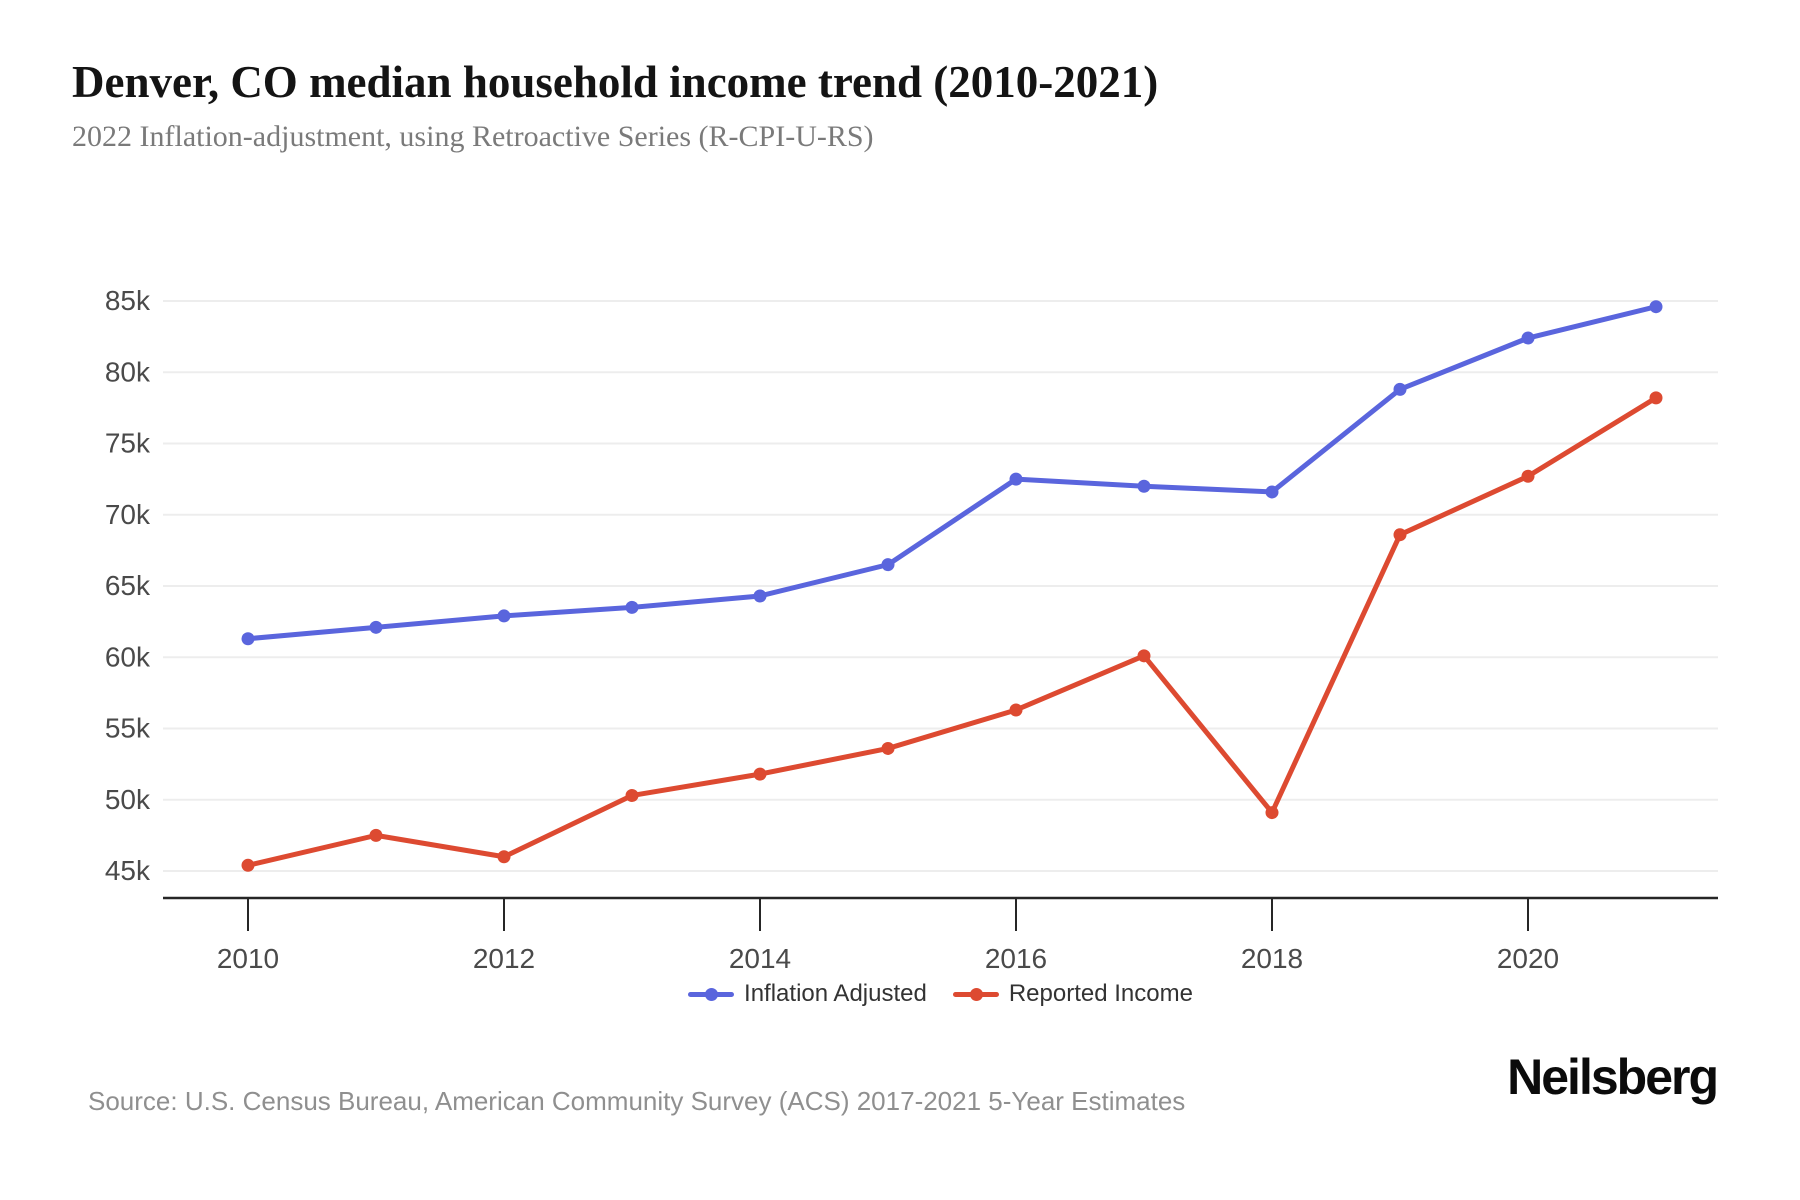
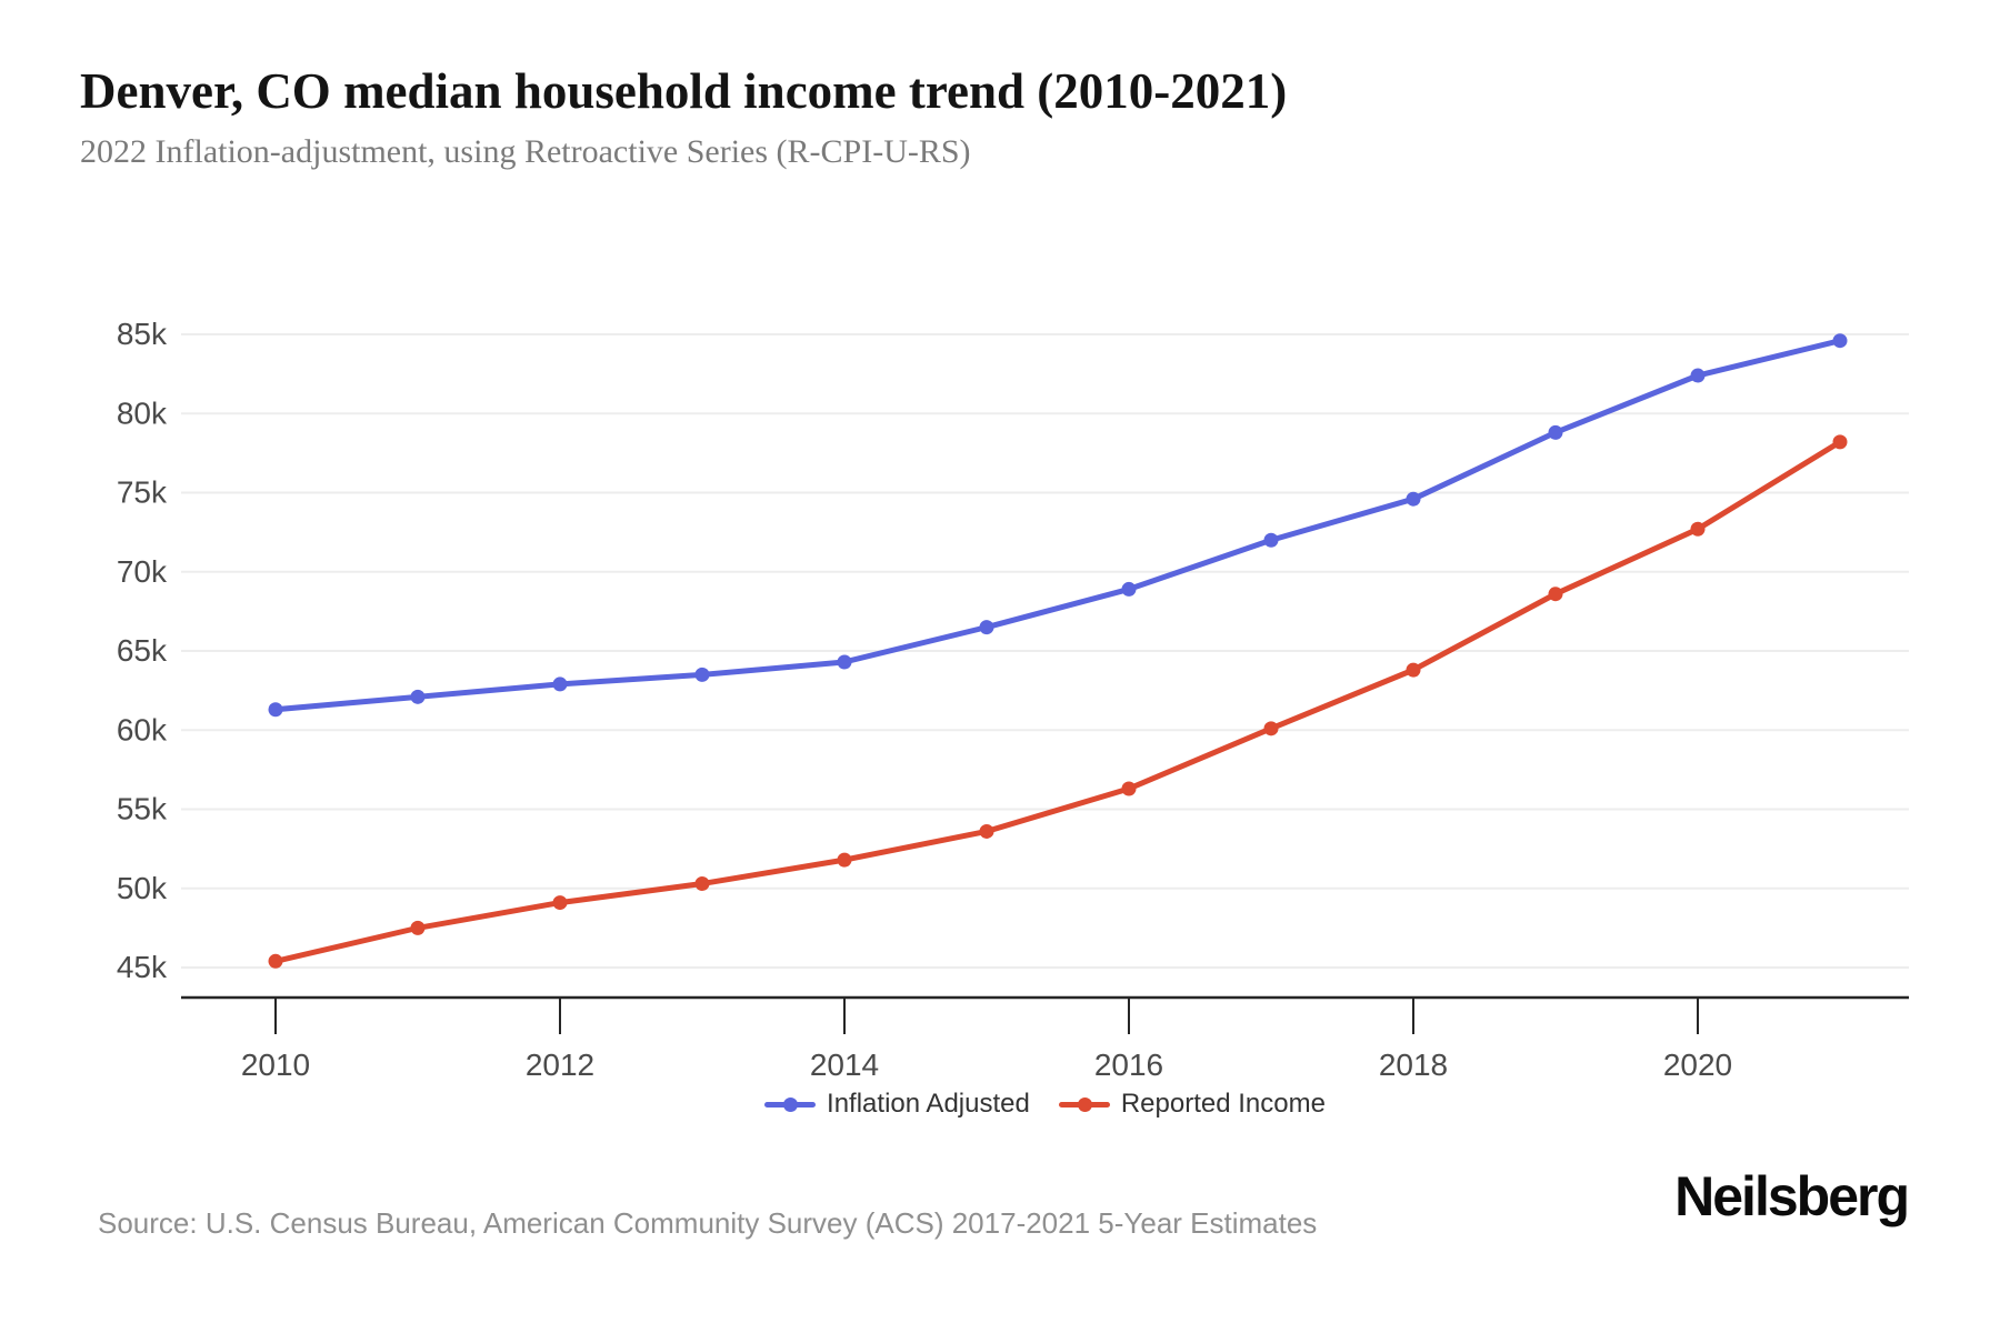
Reported Income/2012: 46.0k -> 49.1k
Inflation Adjusted/2016: 72.5k -> 68.9k
Inflation Adjusted/2018: 71.6k -> 74.6k
Reported Income/2018: 49.1k -> 63.8k
